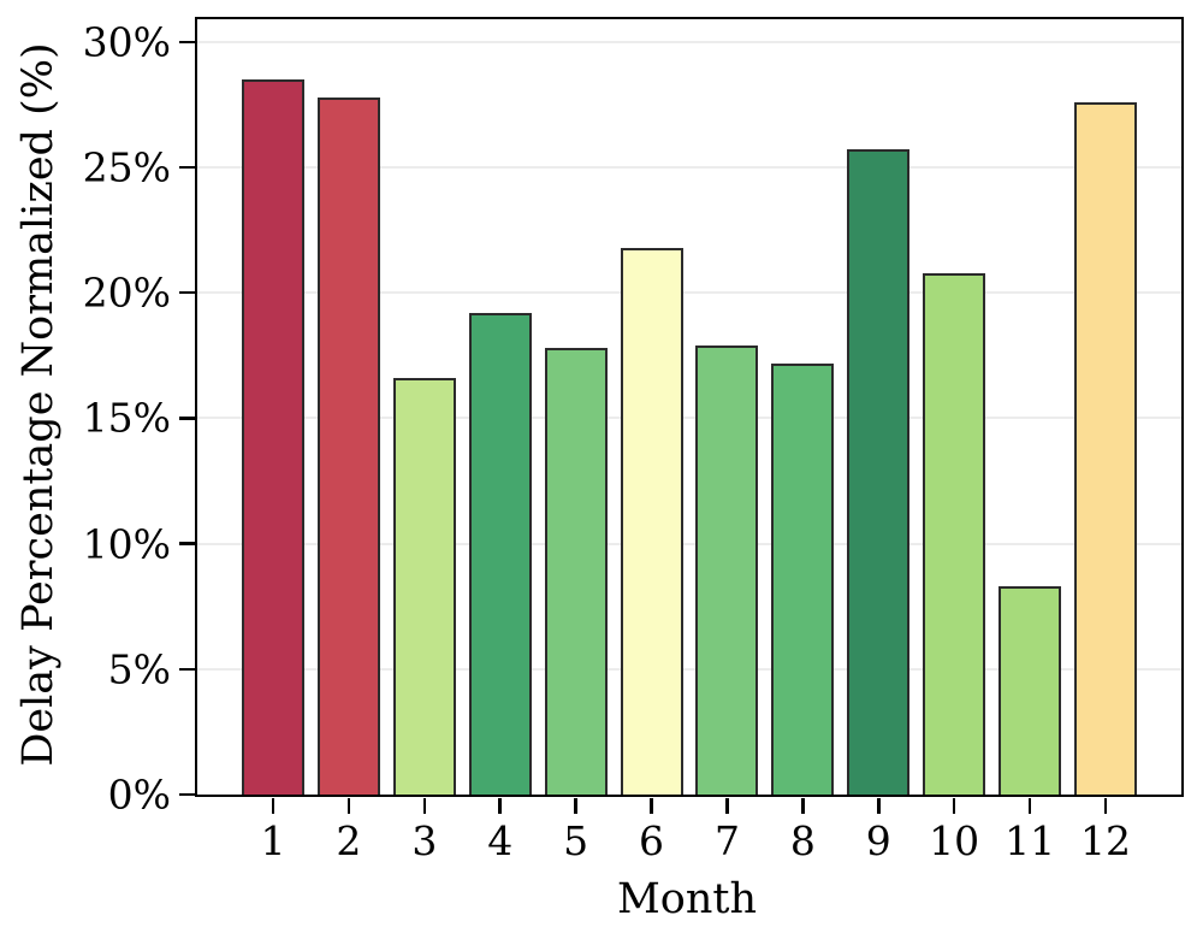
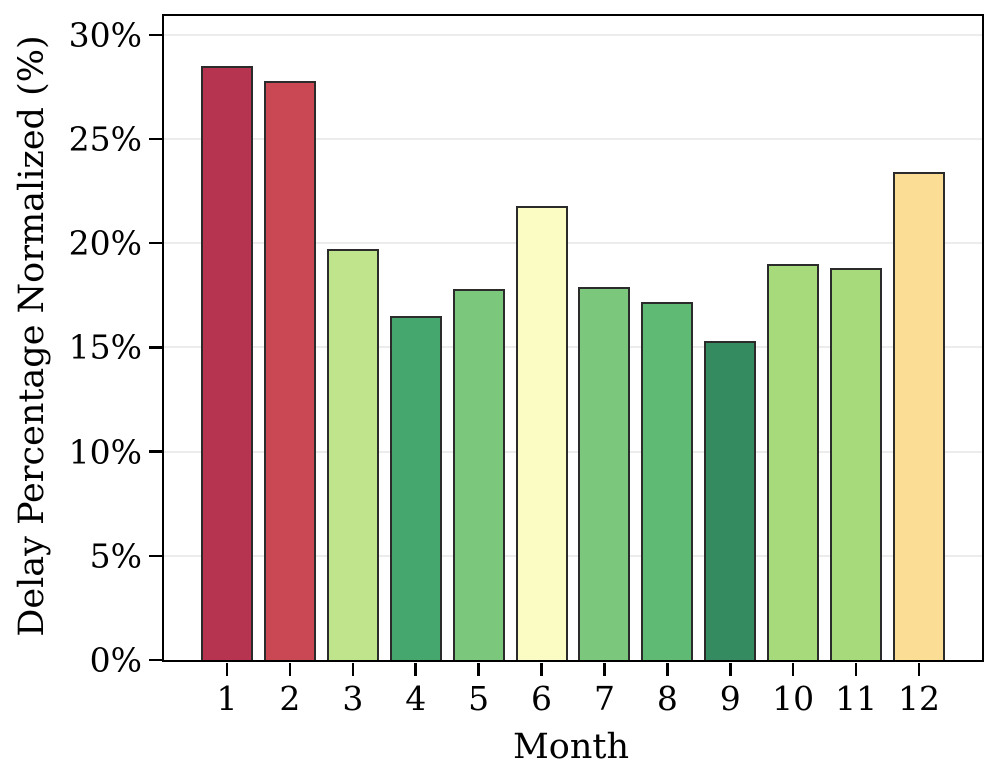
3: 16.6% -> 19.7%
4: 19.2% -> 16.5%
9: 25.7% -> 15.3%
10: 20.8% -> 19.0%
11: 8.3% -> 18.8%
12: 27.6% -> 23.4%
